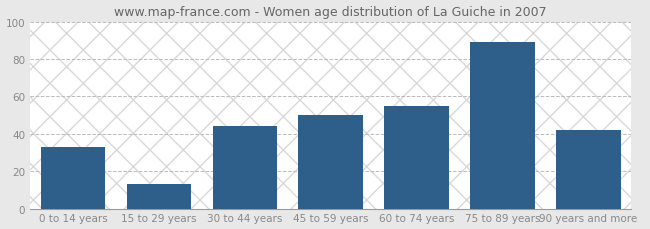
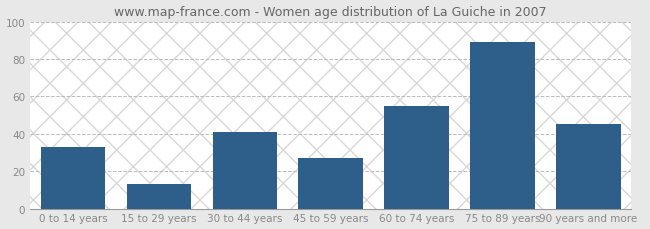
30 to 44 years: 44 -> 41
45 to 59 years: 50 -> 27
90 years and more: 42 -> 45
